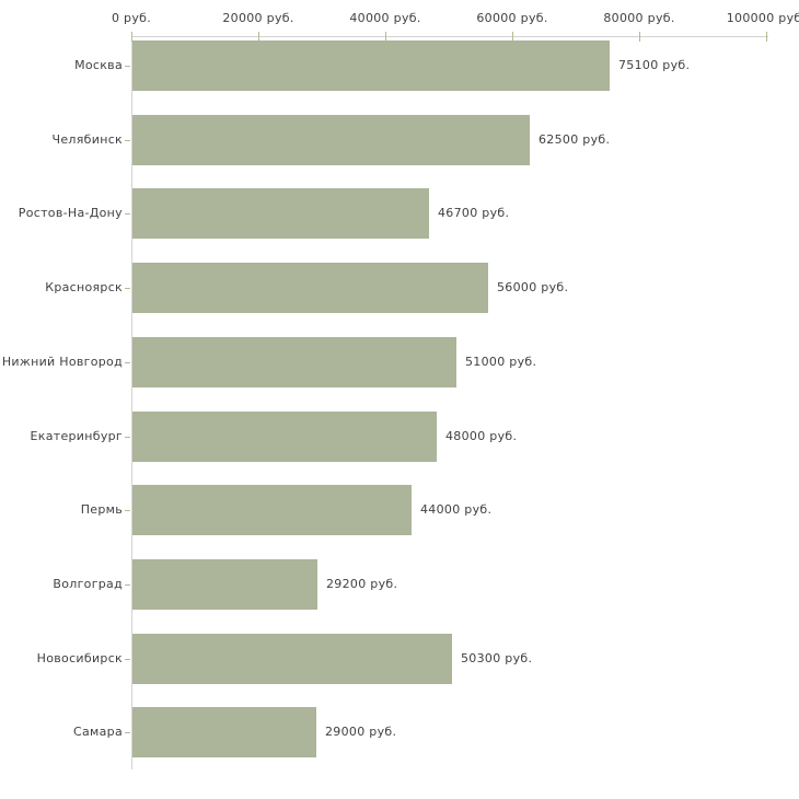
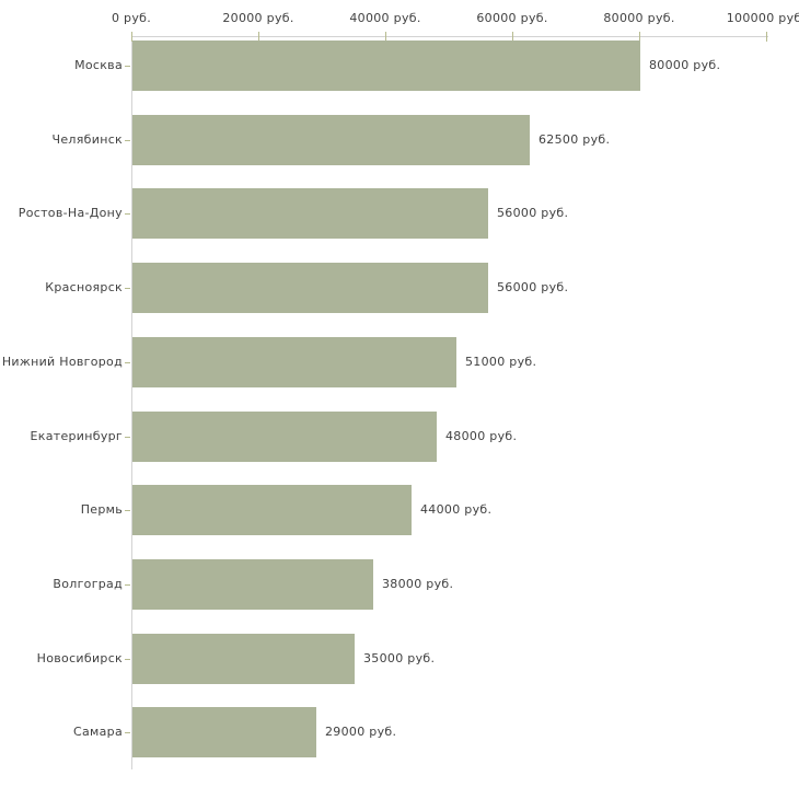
Москва: 75100 -> 80000
Ростов-На-Дону: 46700 -> 56000
Волгоград: 29200 -> 38000
Новосибирск: 50300 -> 35000
